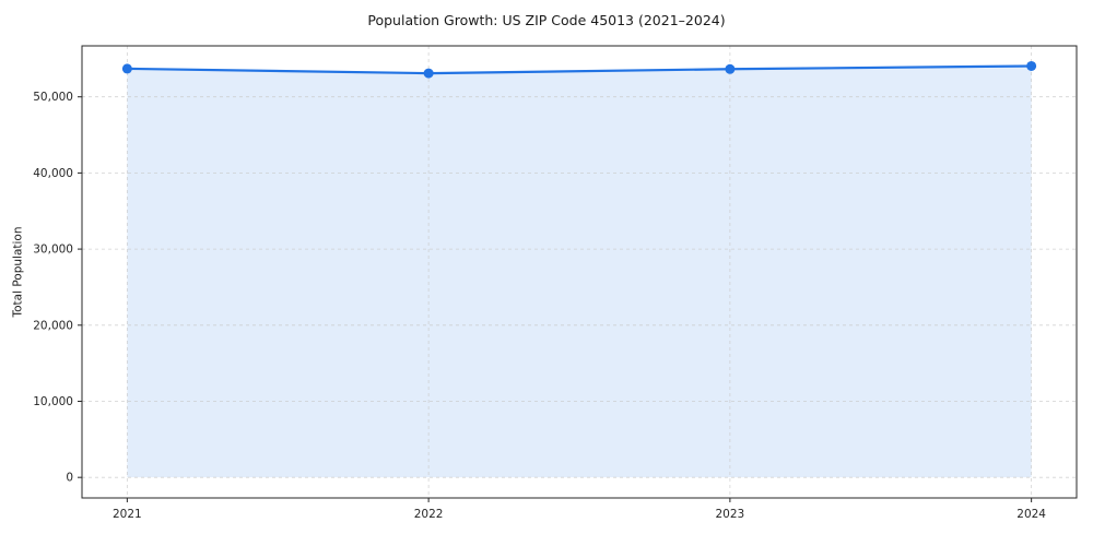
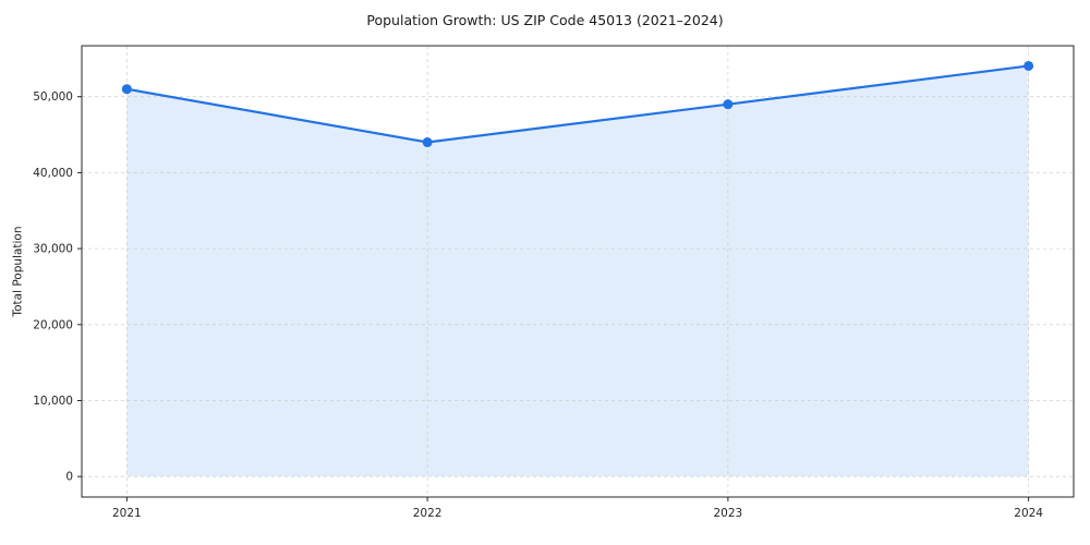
2021: 54000 -> 51000
2022: 53000 -> 44000
2023: 54000 -> 49000
